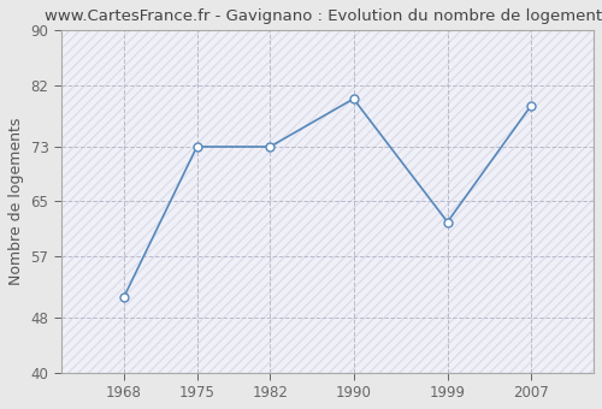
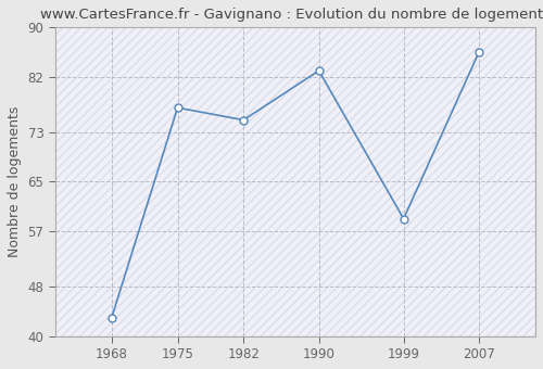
1968: 51 -> 43
1975: 73 -> 77
1982: 73 -> 75
1990: 80 -> 83
1999: 62 -> 59
2007: 79 -> 86
